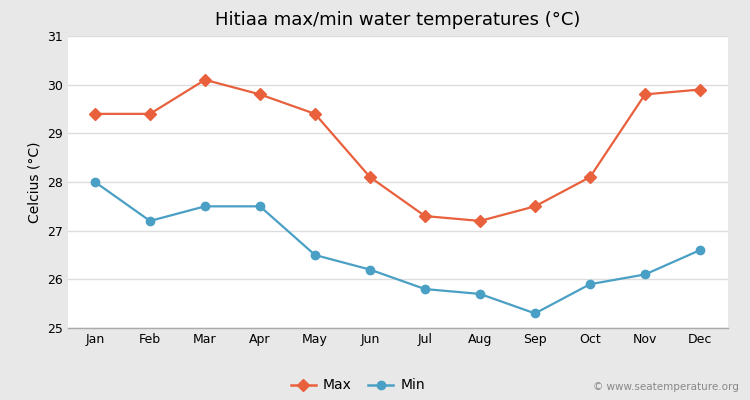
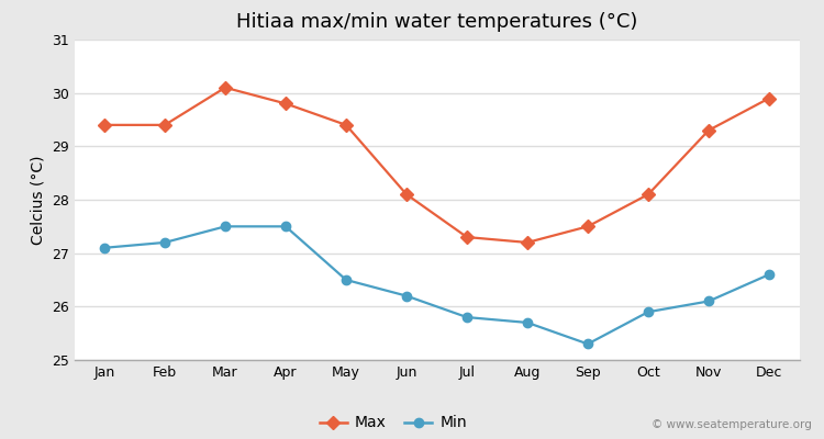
Min/Jan: 28.0 -> 27.1
Max/Nov: 29.8 -> 29.3
